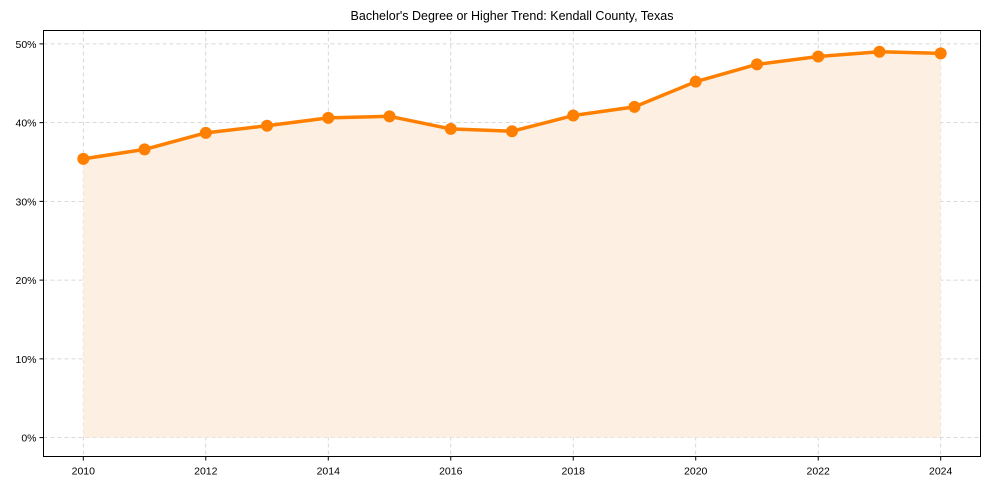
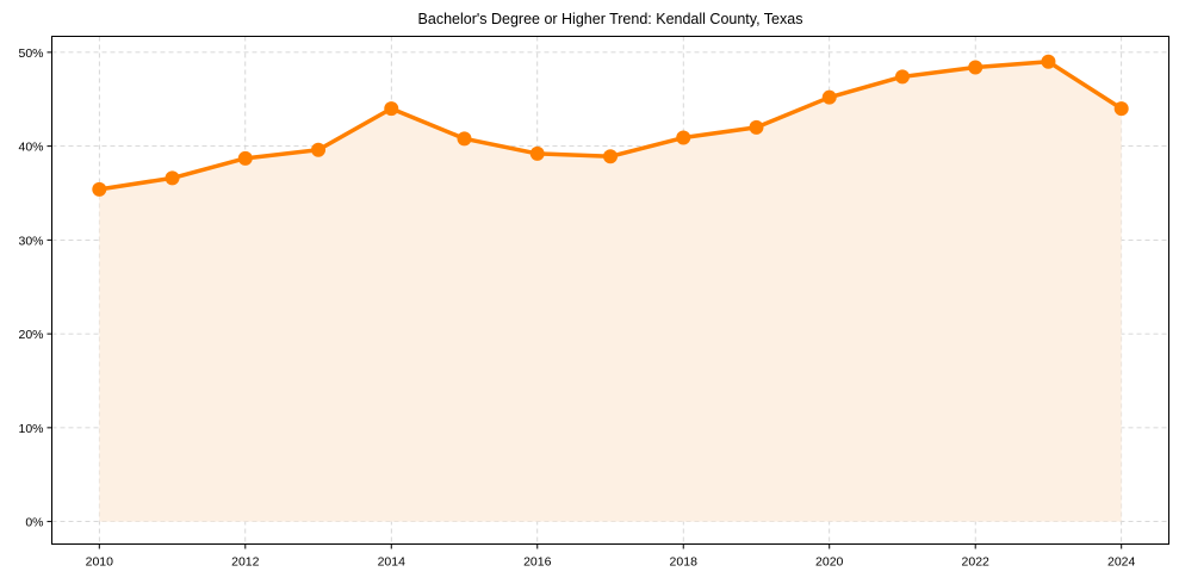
2014: 41% -> 44%
2024: 49% -> 44%
